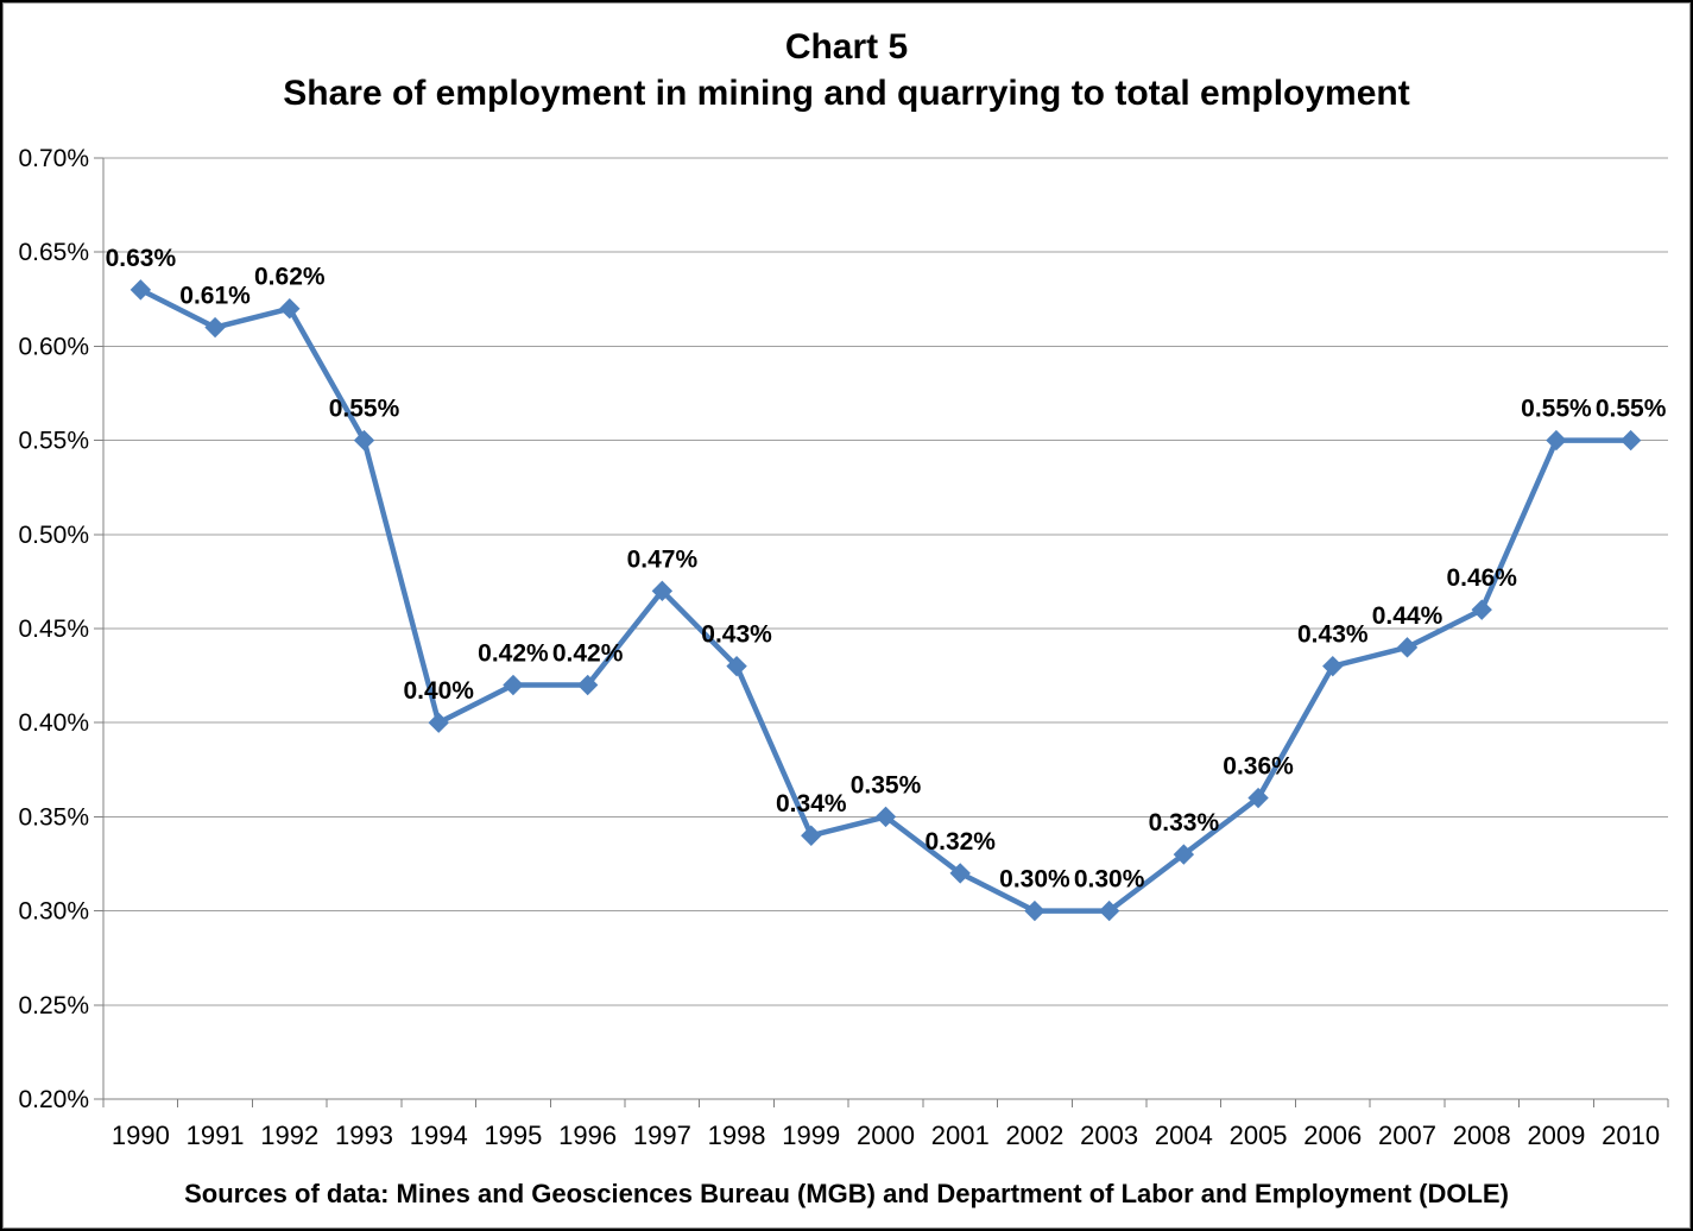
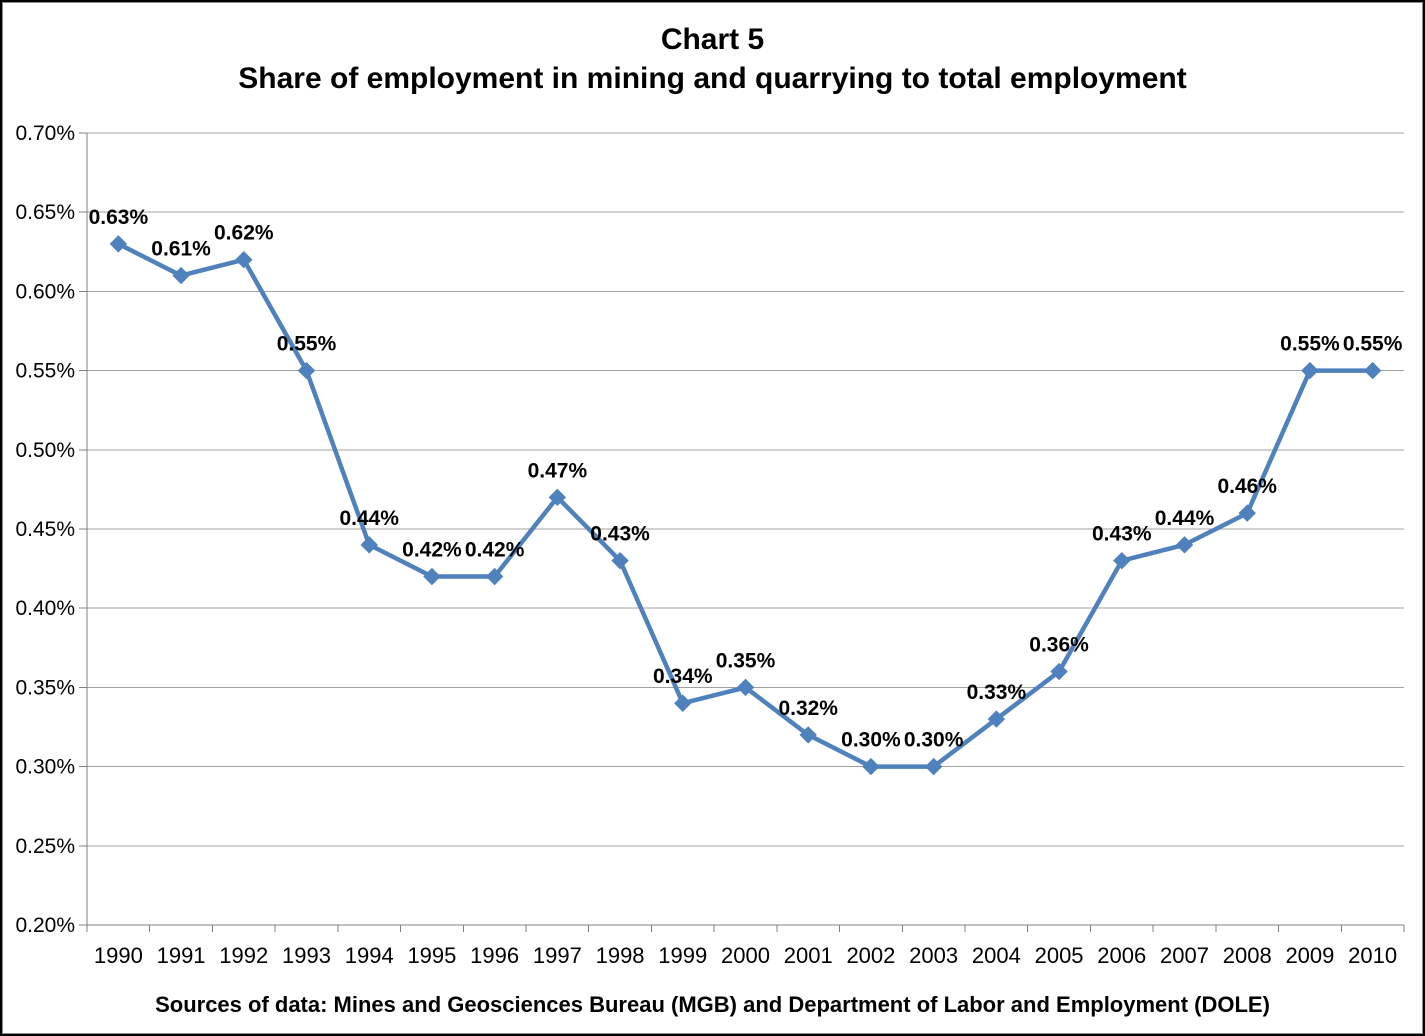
1994: 0.40% -> 0.44%
